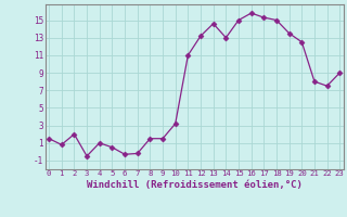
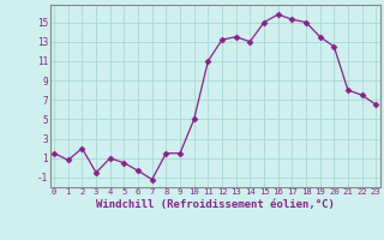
7: -0.2 -> -1.2
10: 3.2 -> 5.0
13: 14.6 -> 13.5
23: 9.0 -> 6.5
